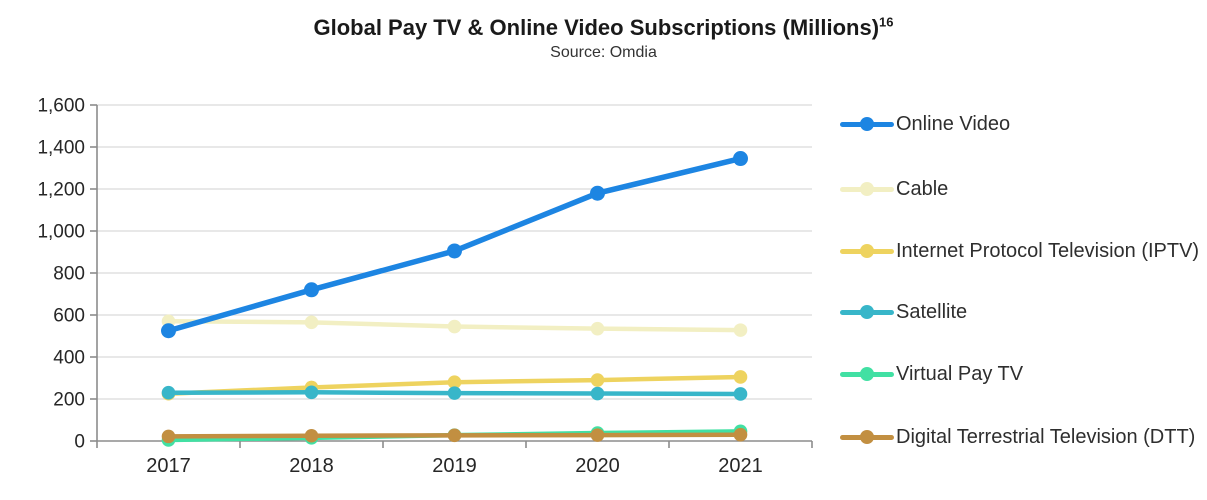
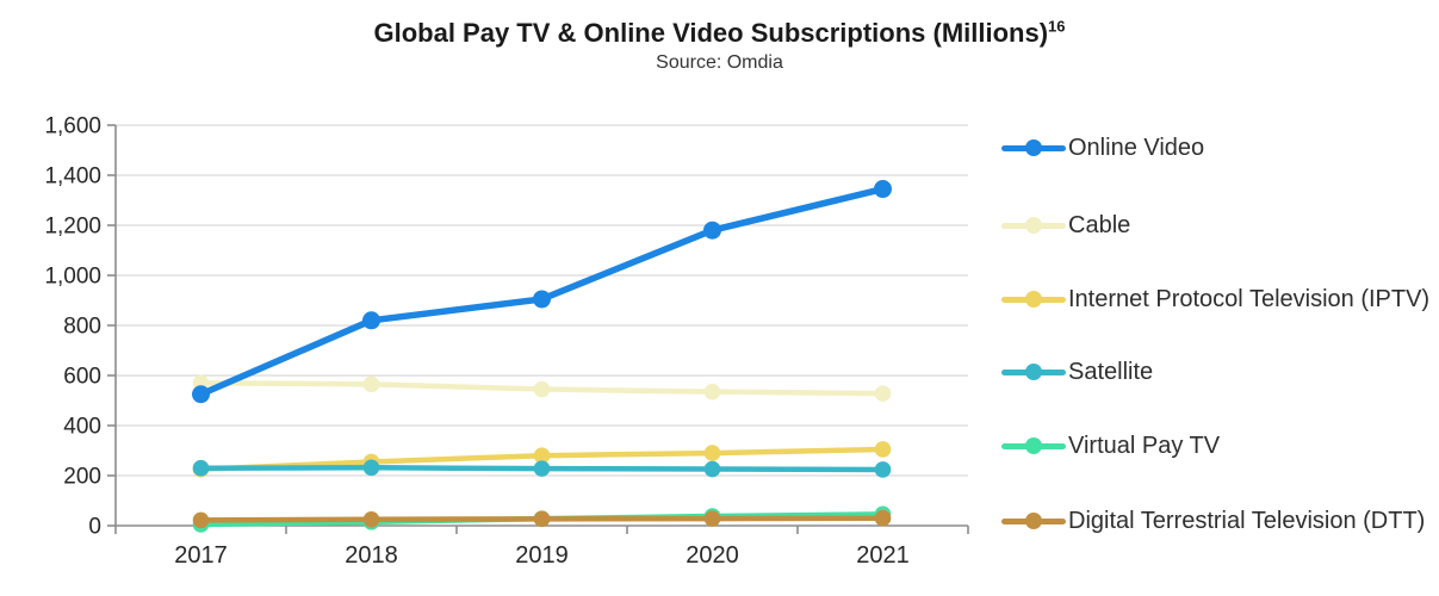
Online Video/2018: 720 -> 820
